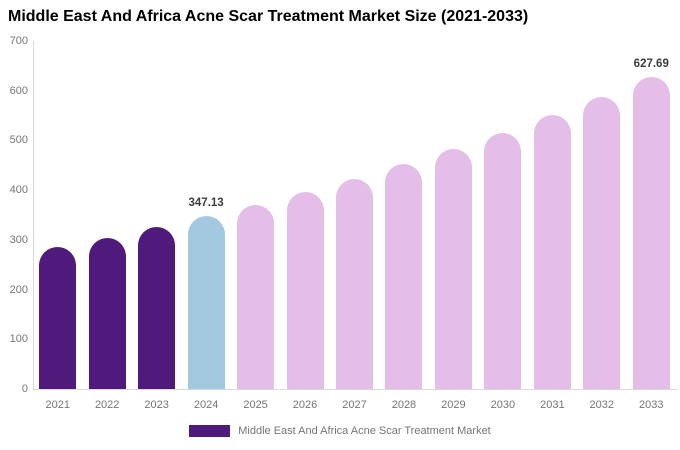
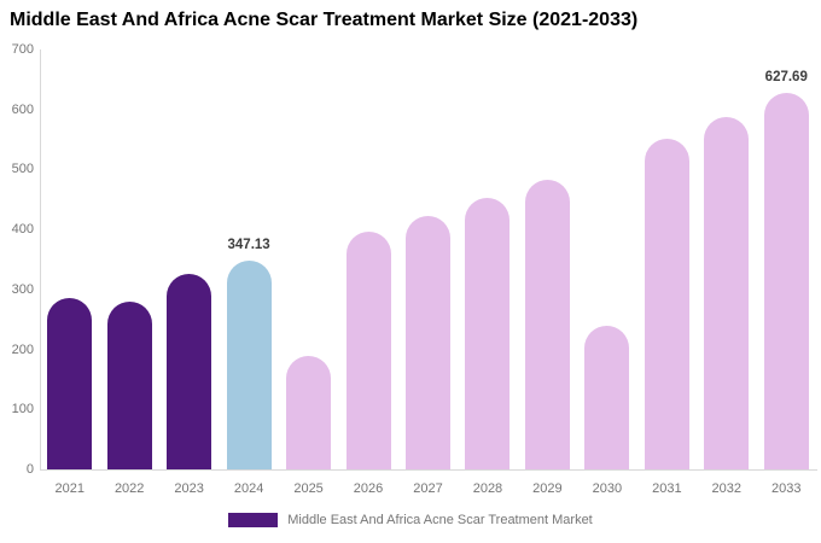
2022: 300 -> 280
2025: 370 -> 190
2030: 520 -> 240
